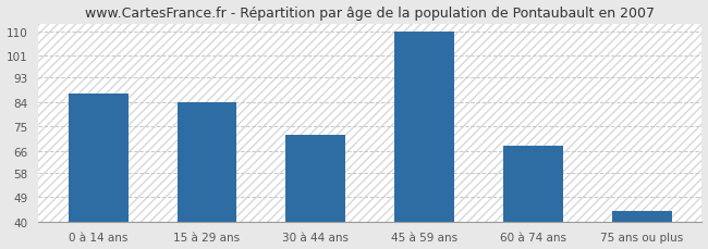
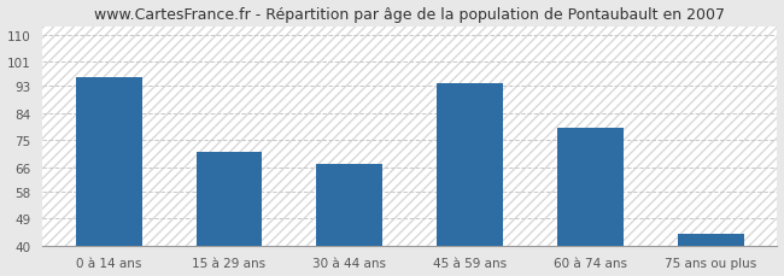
0 à 14 ans: 87 -> 96
15 à 29 ans: 84 -> 71
30 à 44 ans: 72 -> 67
45 à 59 ans: 110 -> 94
60 à 74 ans: 68 -> 79
